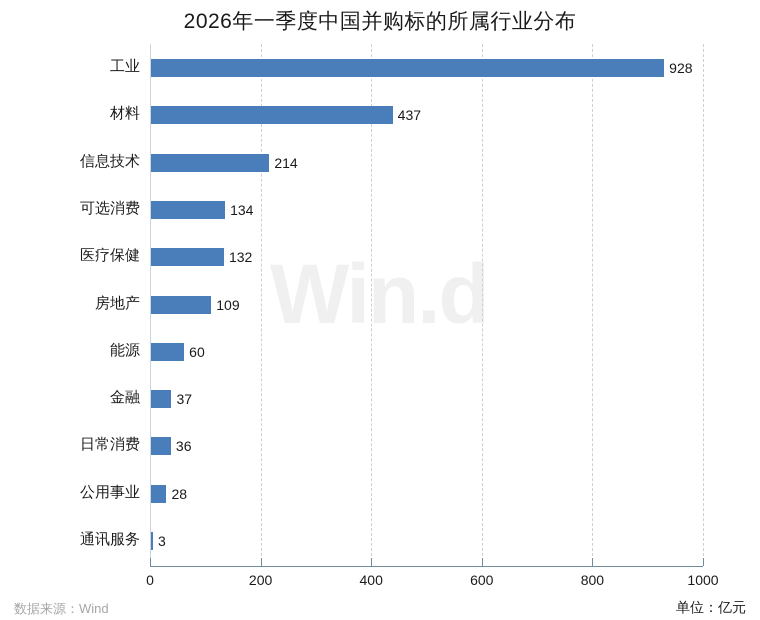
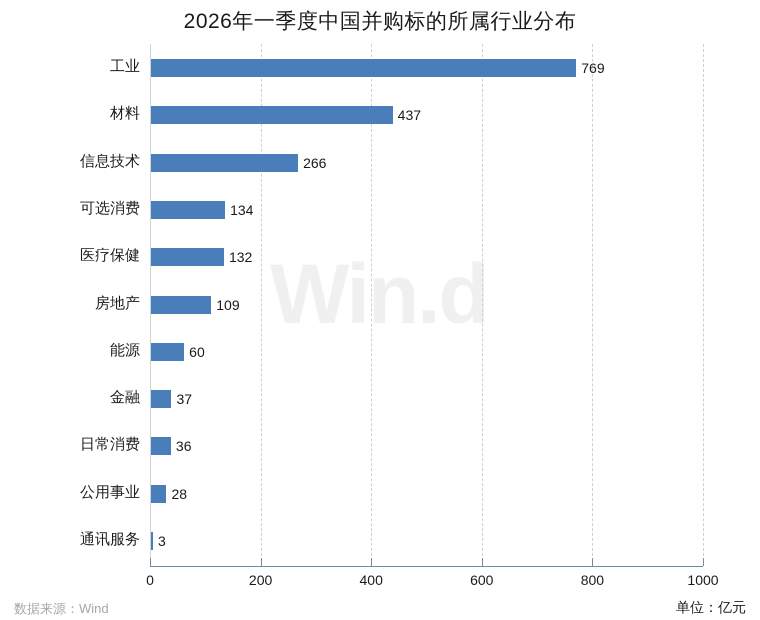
工业: 928 -> 769
信息技术: 214 -> 266
